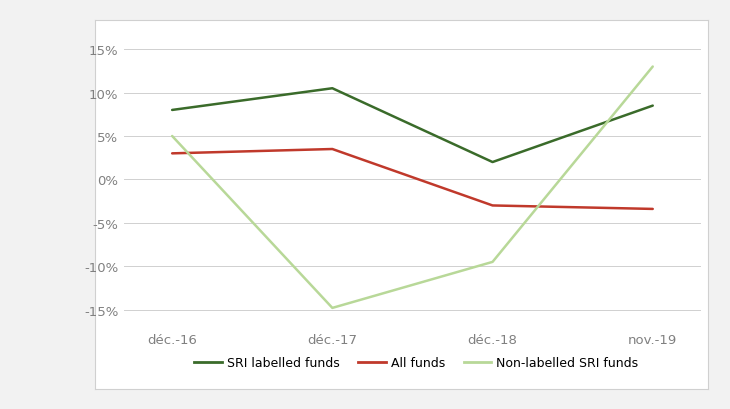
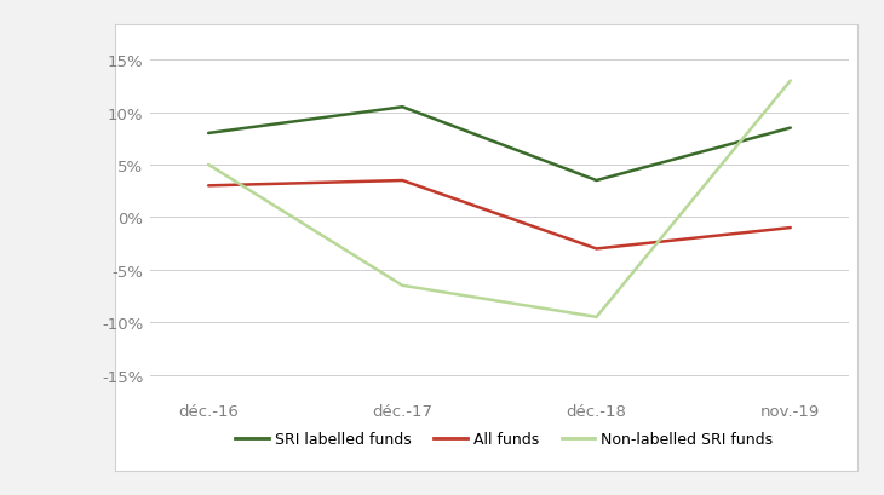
Non-labelled SRI funds/déc.-17: -14.8% -> -6.5%
SRI labelled funds/déc.-18: 2.0% -> 3.5%
All funds/nov.-19: -3.4% -> -1.0%
